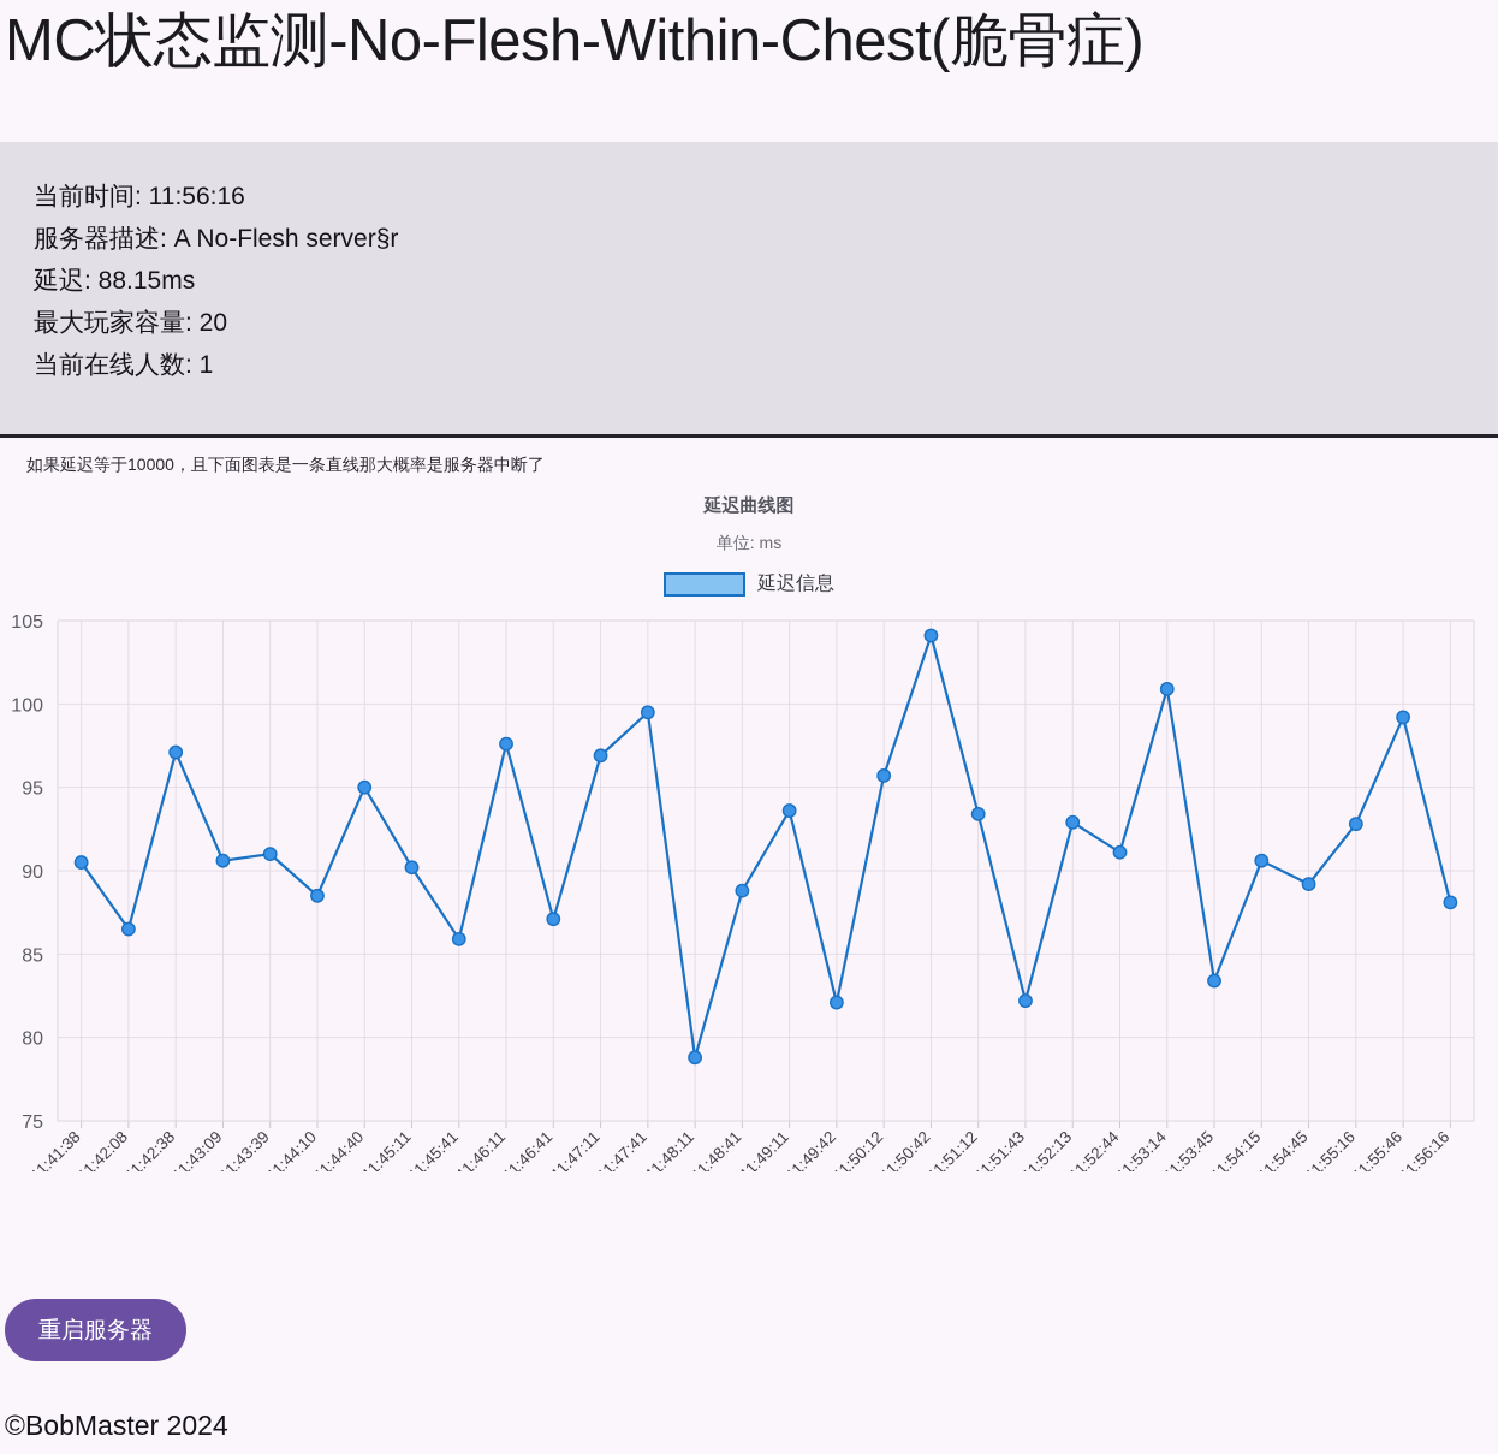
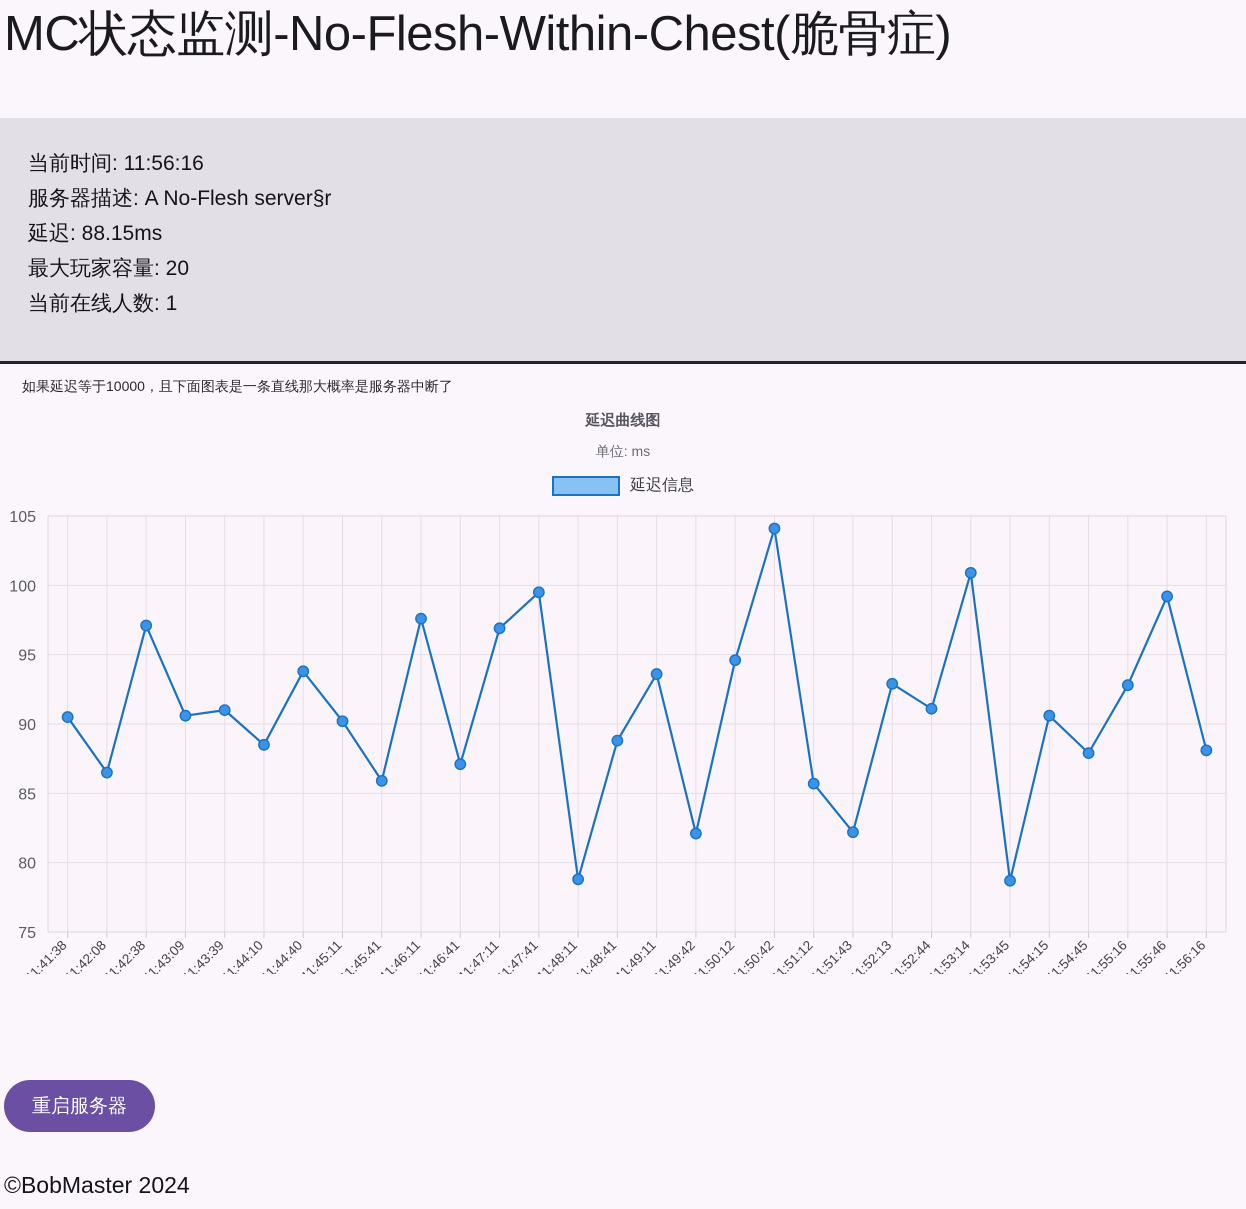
11:44:40: 95.0 -> 93.8
11:50:12: 95.7 -> 94.6
11:51:12: 93.4 -> 85.7
11:53:45: 83.4 -> 78.7
11:54:45: 89.2 -> 87.9
